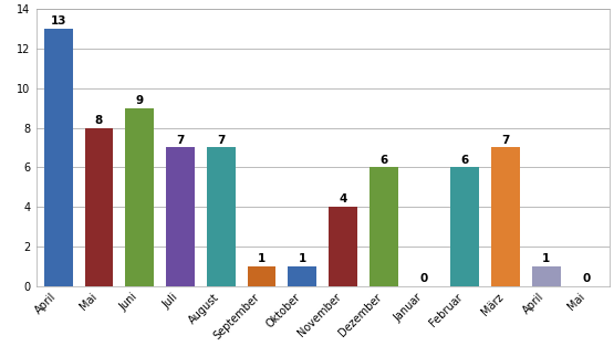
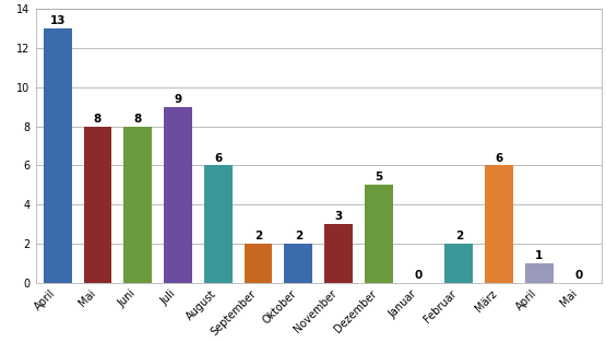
Juni: 9 -> 8
Juli: 7 -> 9
August: 7 -> 6
September: 1 -> 2
Oktober: 1 -> 2
November: 4 -> 3
Dezember: 6 -> 5
Februar: 6 -> 2
März: 7 -> 6
